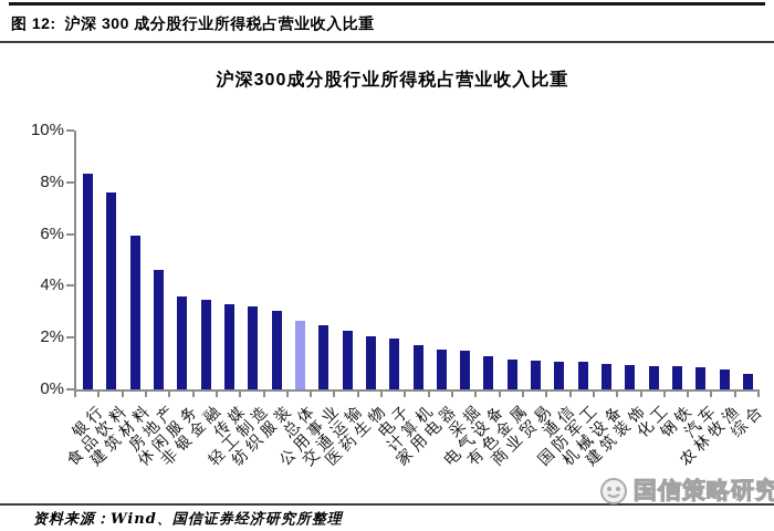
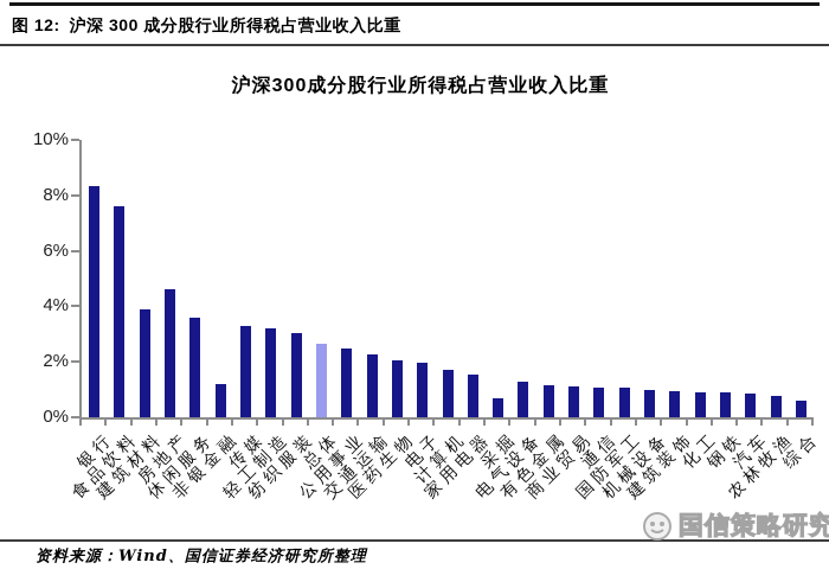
建筑材料: 6.0% -> 3.9%
非银金融: 3.5% -> 1.2%
采掘: 1.5% -> 0.7%
